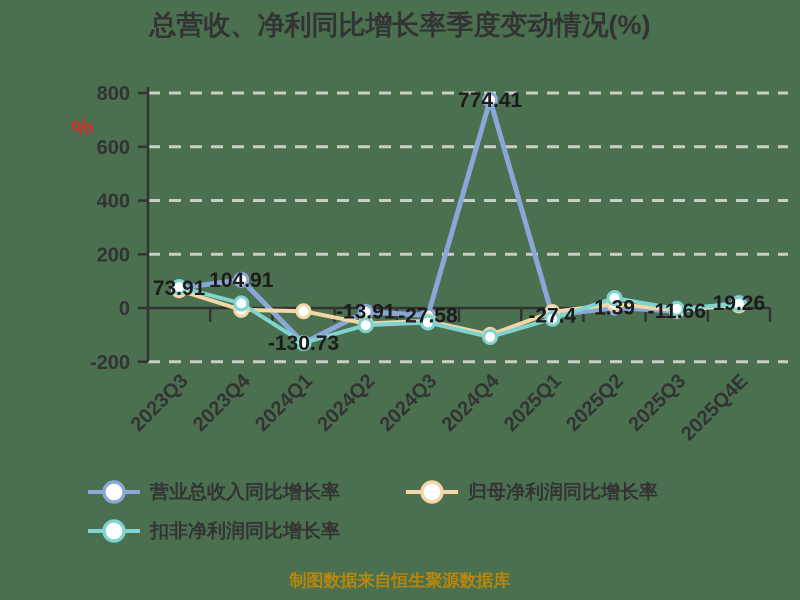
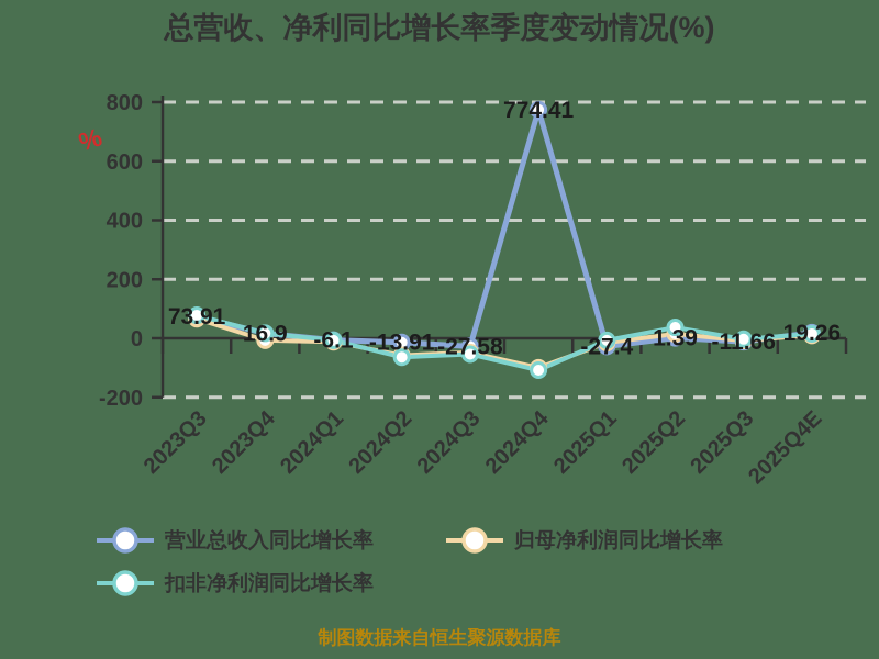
营业总收入同比增长率/2023Q4: 104.91 -> 16.9
营业总收入同比增长率/2024Q1: -130.73 -> -6.1
扣非净利润同比增长率/2024Q1: -130 -> -10
扣非净利润同比增长率/2025Q1: -40 -> -10
